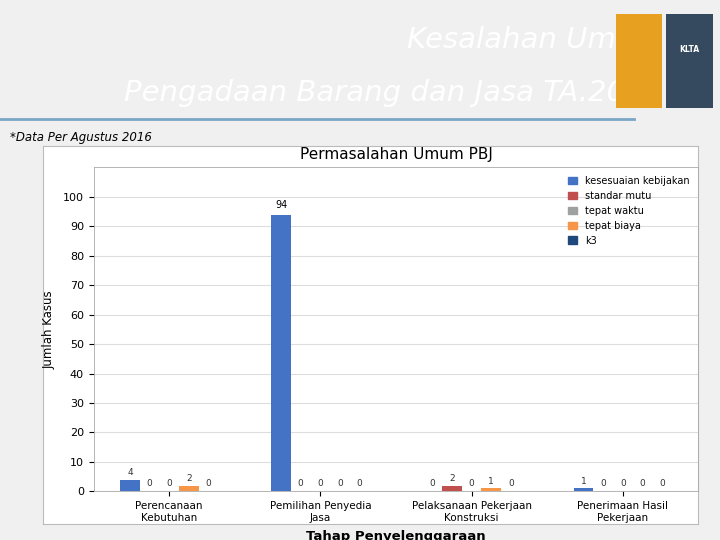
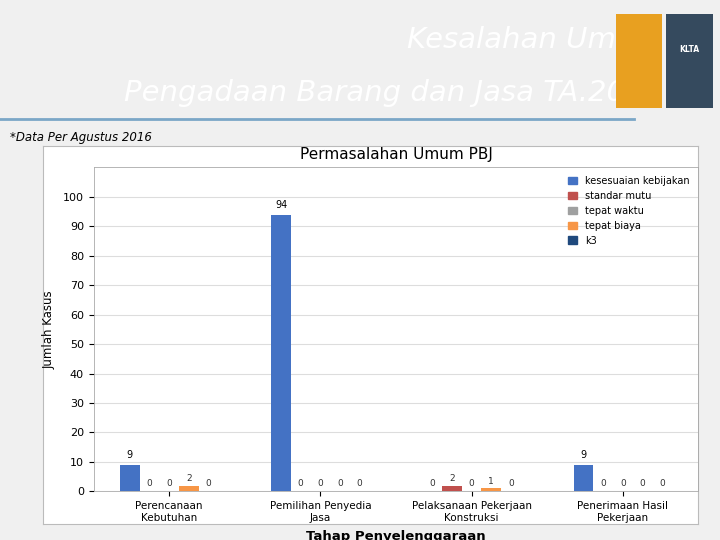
kesesuaian kebijakan/Perencanaan Kebutuhan: 4 -> 9
kesesuaian kebijakan/Penerimaan Hasil Pekerjaan: 1 -> 9
